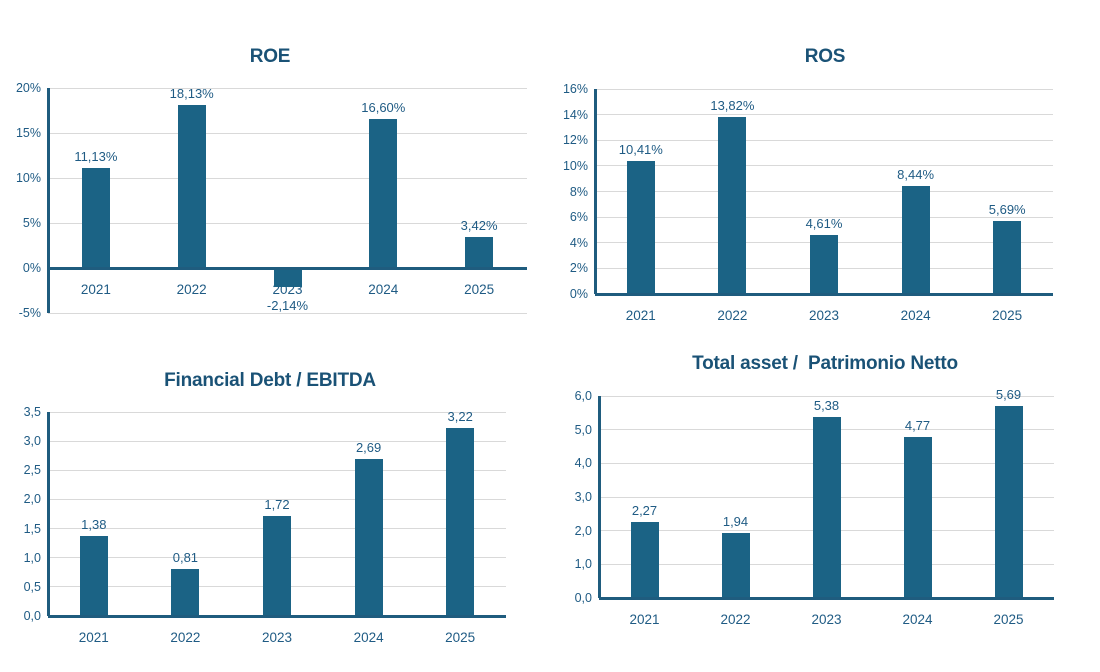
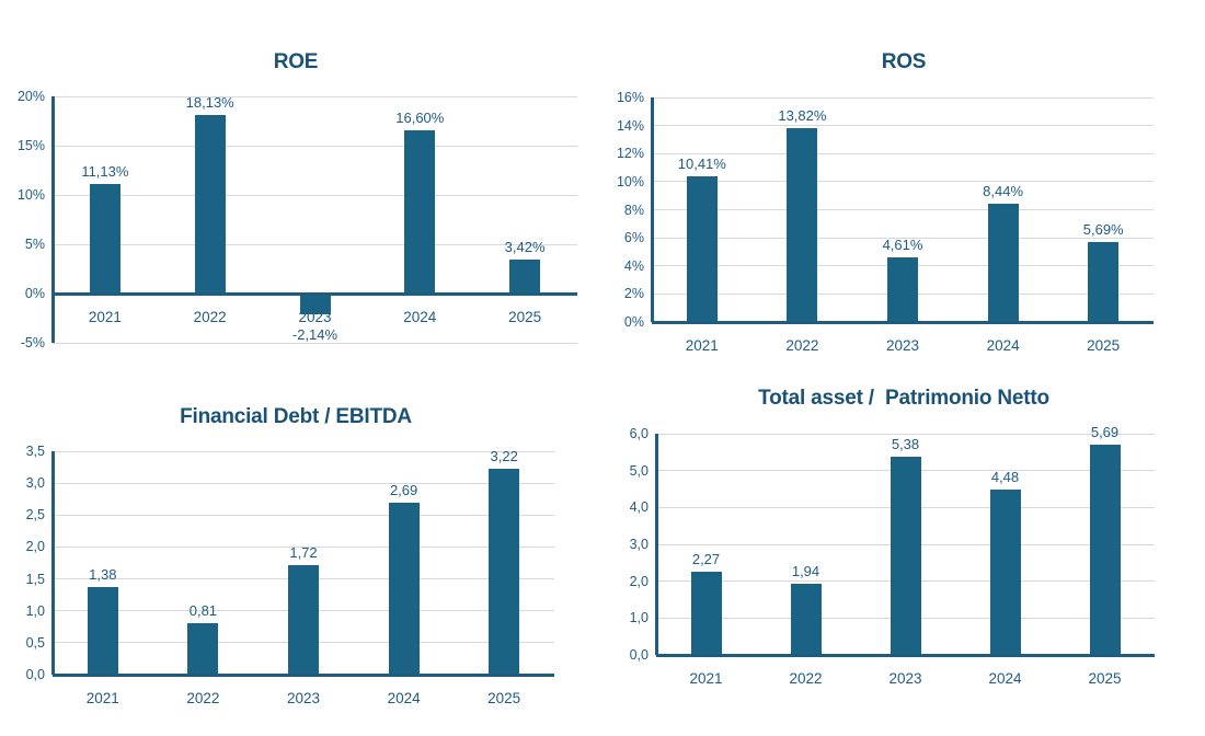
Total asset / Patrimonio Netto/2024: 4,77 -> 4,48
